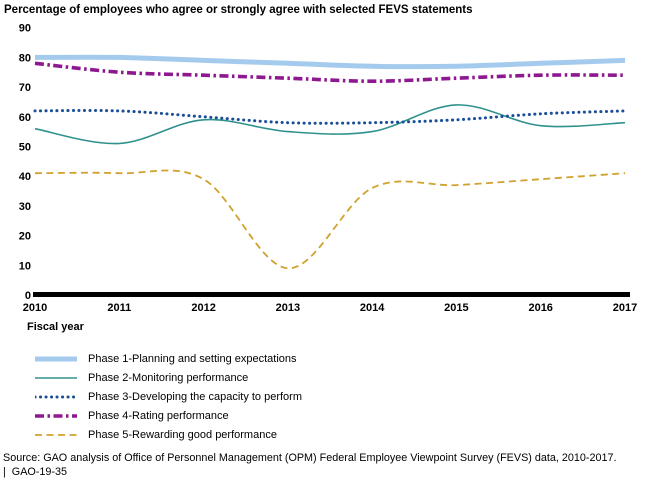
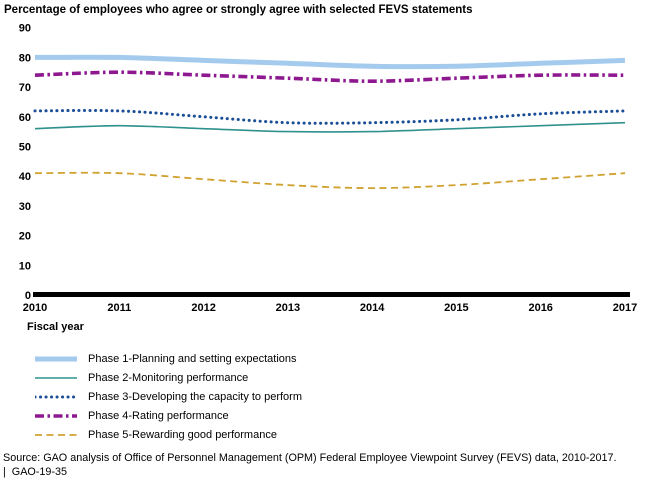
Phase 4-Rating performance/2010: 78 -> 74
Phase 2-Monitoring performance/2011: 51 -> 57
Phase 2-Monitoring performance/2012: 59 -> 56
Phase 5-Rewarding good performance/2013: 9 -> 37
Phase 2-Monitoring performance/2015: 64 -> 56
